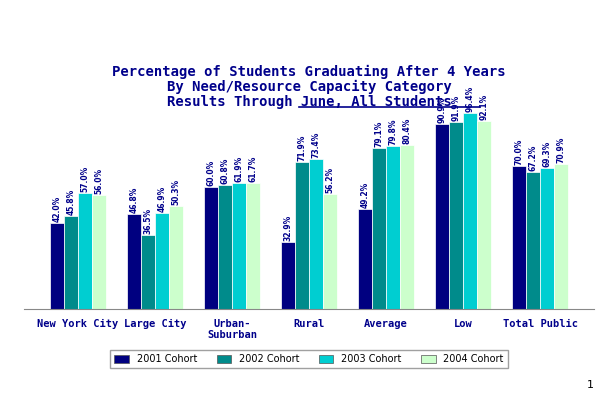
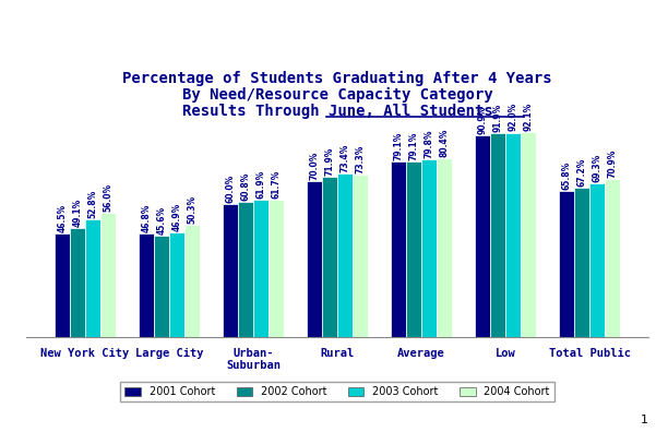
2001 Cohort/New York City: 42.0% -> 46.5%
2002 Cohort/New York City: 45.8% -> 49.1%
2003 Cohort/New York City: 57.0% -> 52.8%
2002 Cohort/Large City: 36.5% -> 45.6%
2001 Cohort/Rural: 32.9% -> 70.0%
2004 Cohort/Rural: 56.2% -> 73.3%
2001 Cohort/Average: 49.2% -> 79.1%
2003 Cohort/Low: 96.4% -> 92.0%
2001 Cohort/Total Public: 70.0% -> 65.8%
